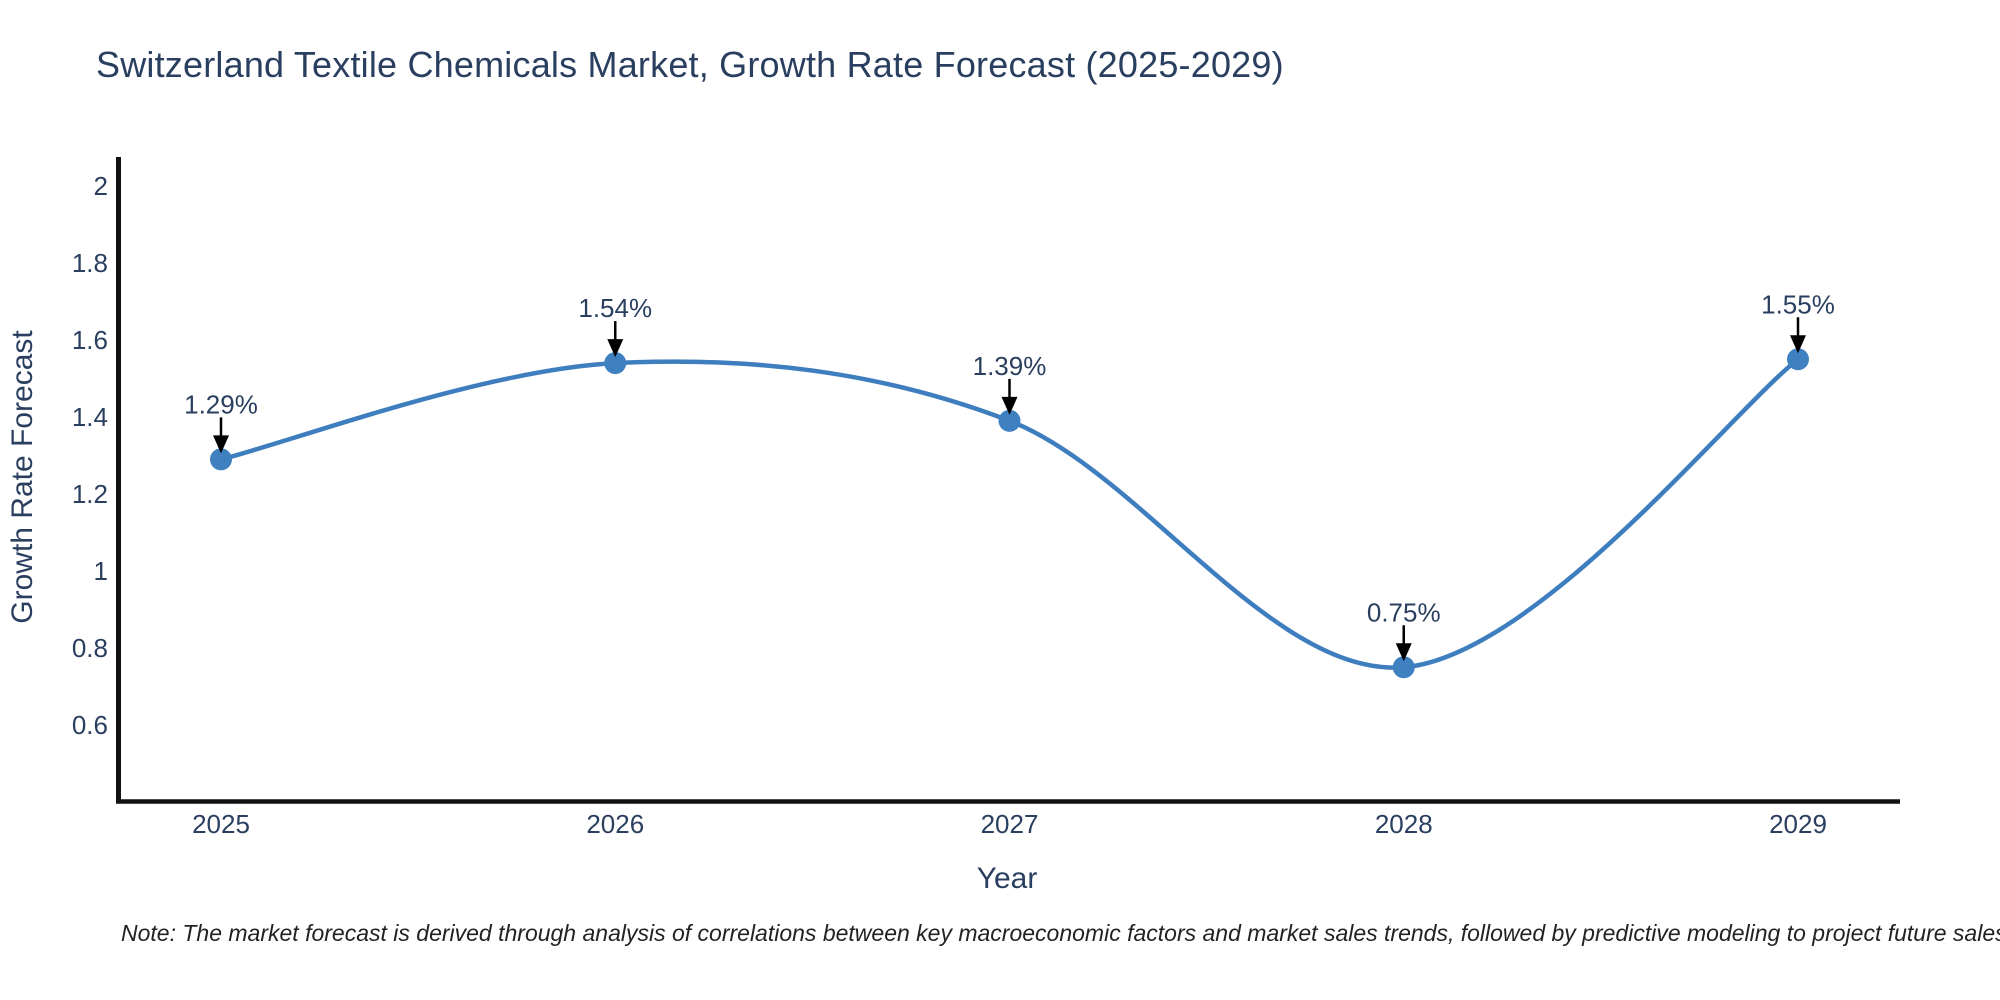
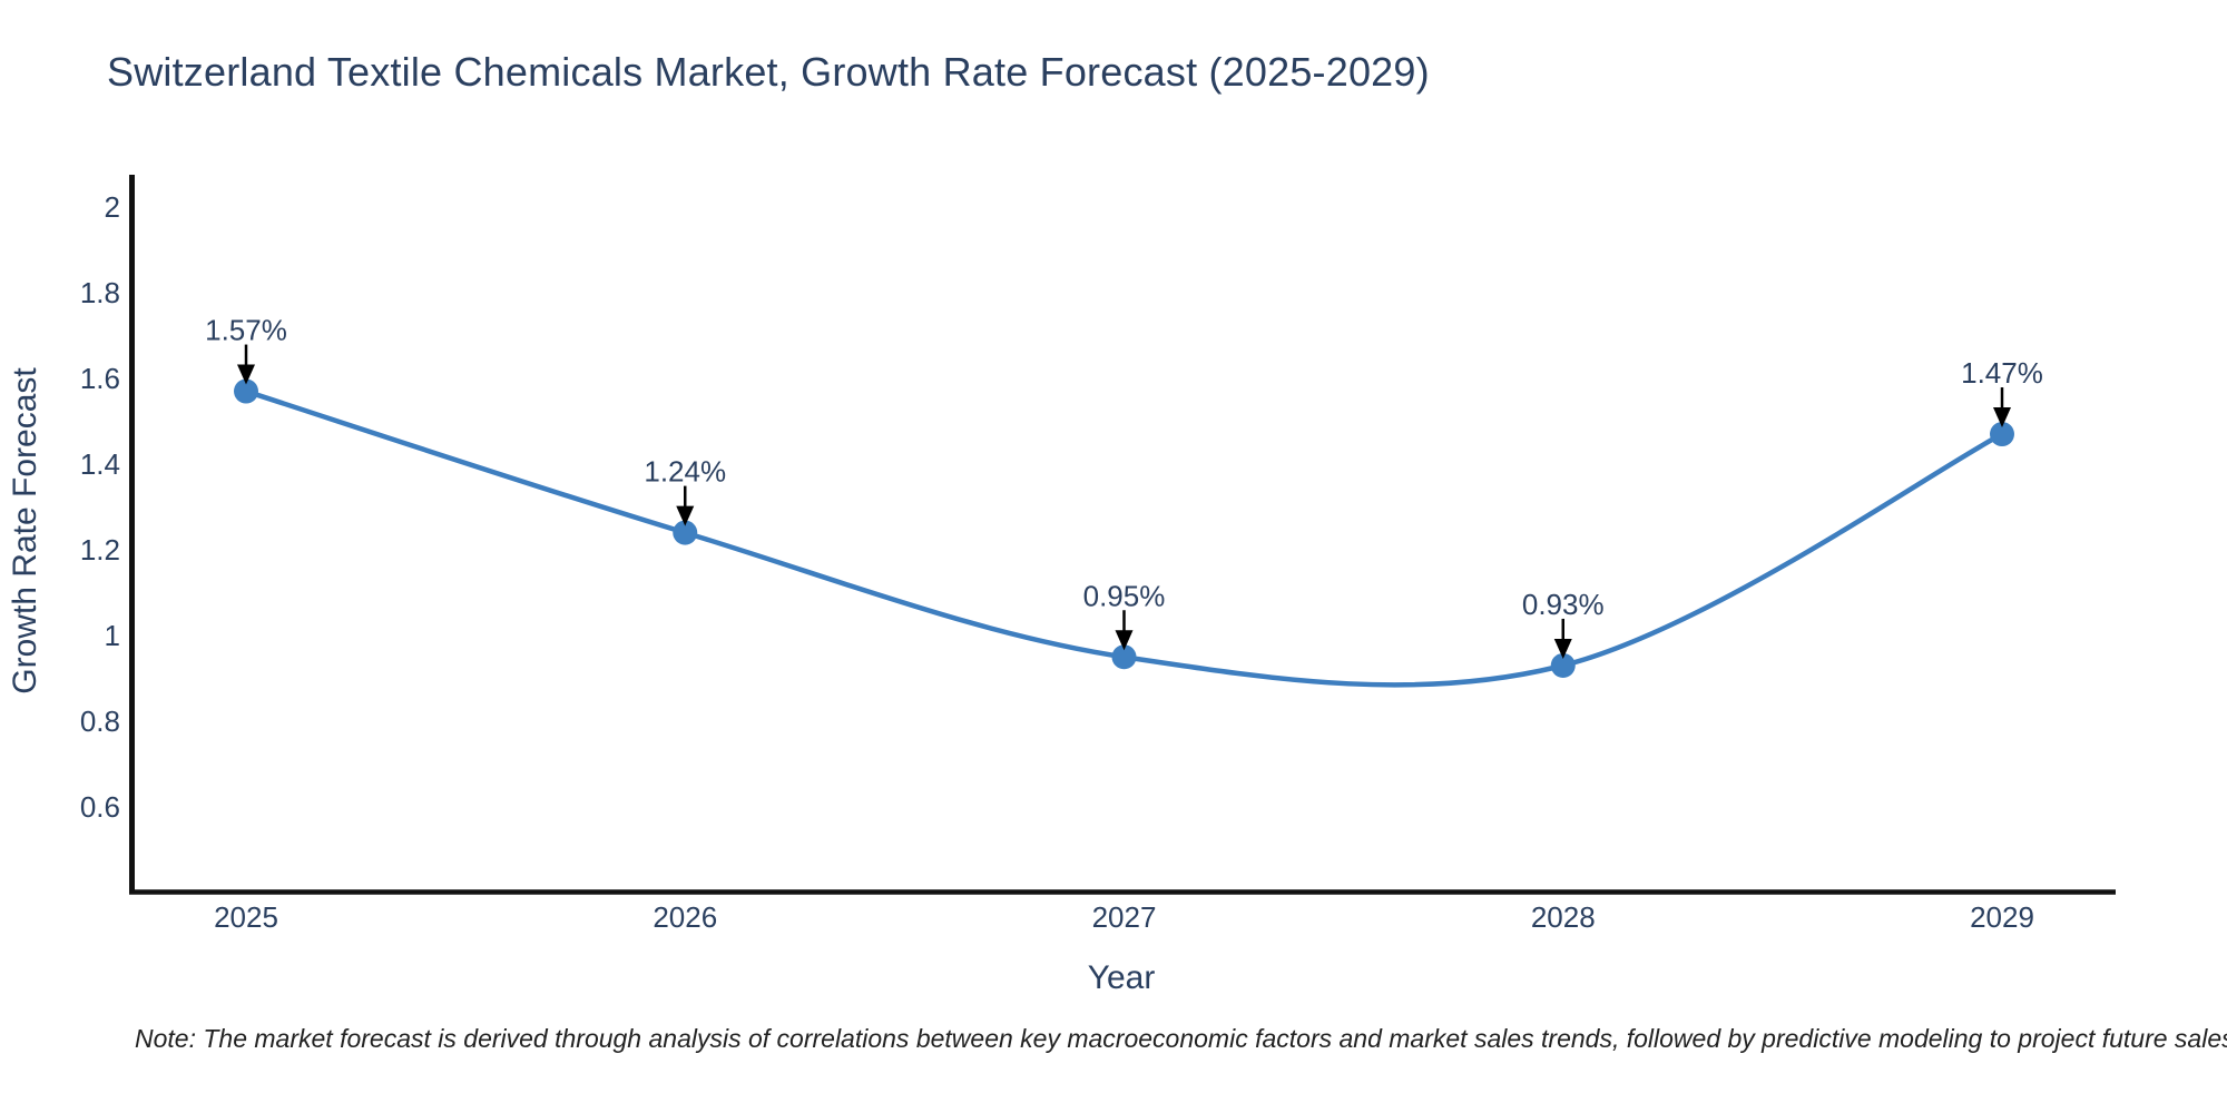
2025: 1.29% -> 1.57%
2026: 1.54% -> 1.24%
2027: 1.39% -> 0.95%
2028: 0.75% -> 0.93%
2029: 1.55% -> 1.47%
